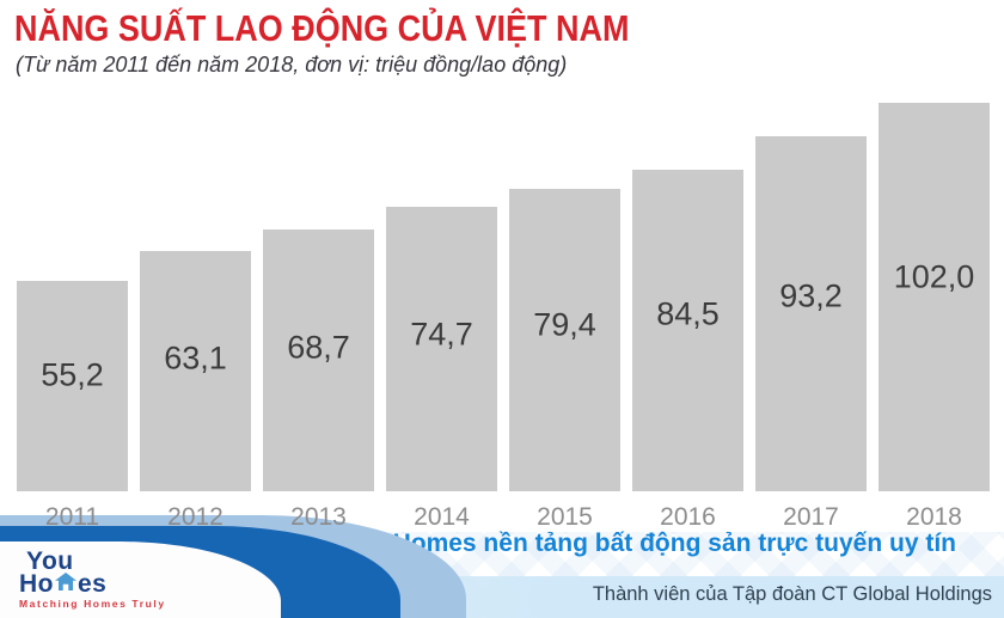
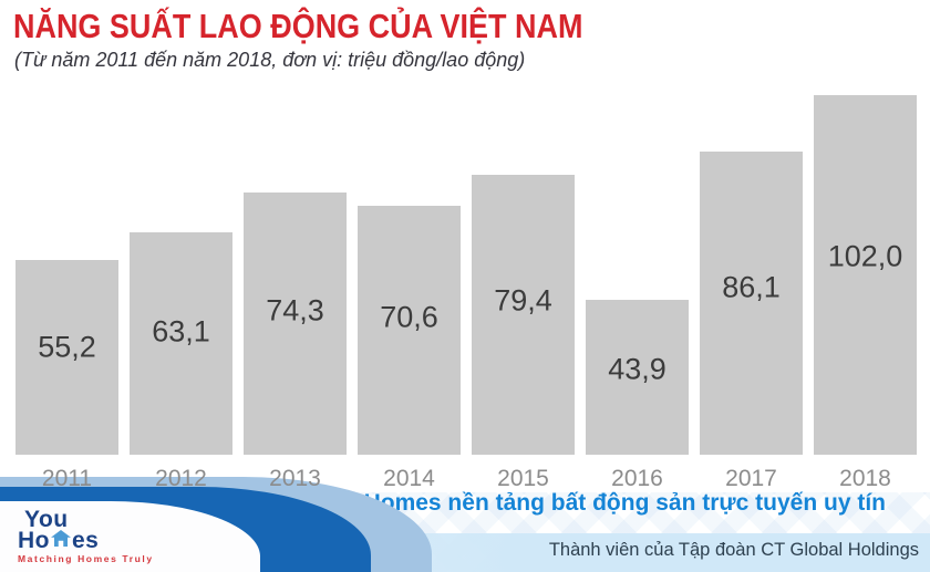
2013: 68,7 -> 74,3
2014: 74,7 -> 70,6
2016: 84,5 -> 43,9
2017: 93,2 -> 86,1
